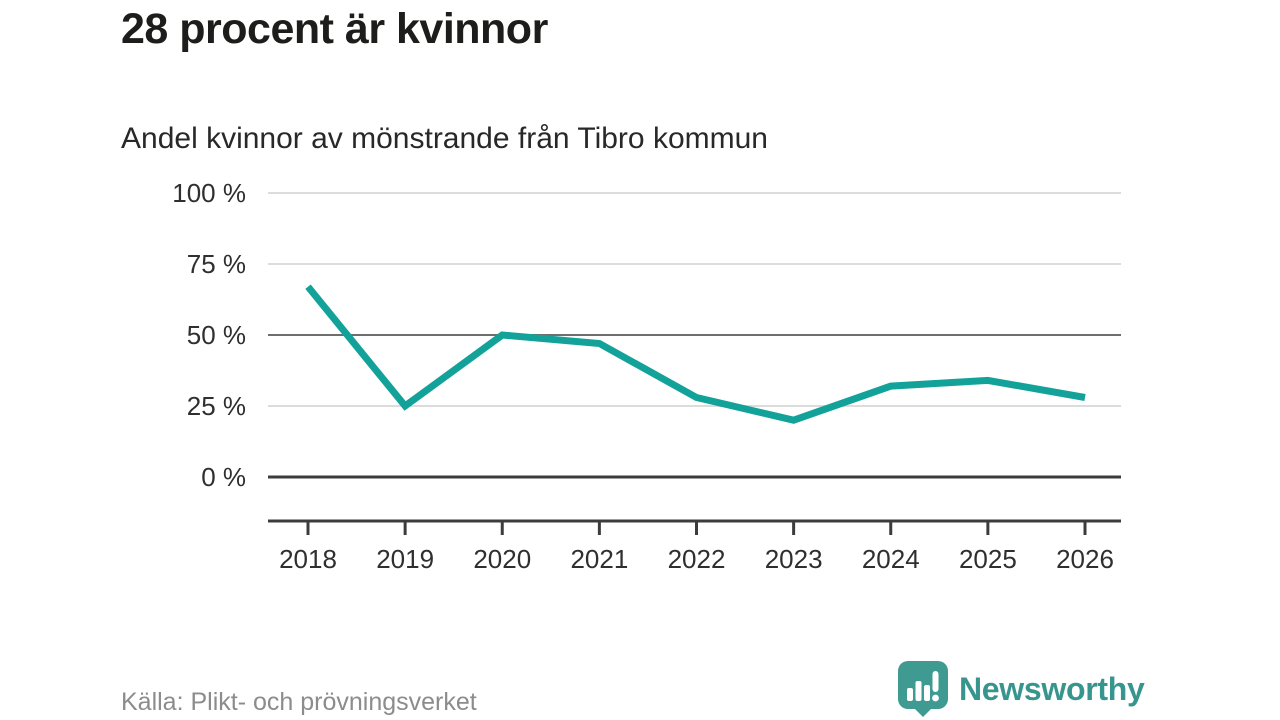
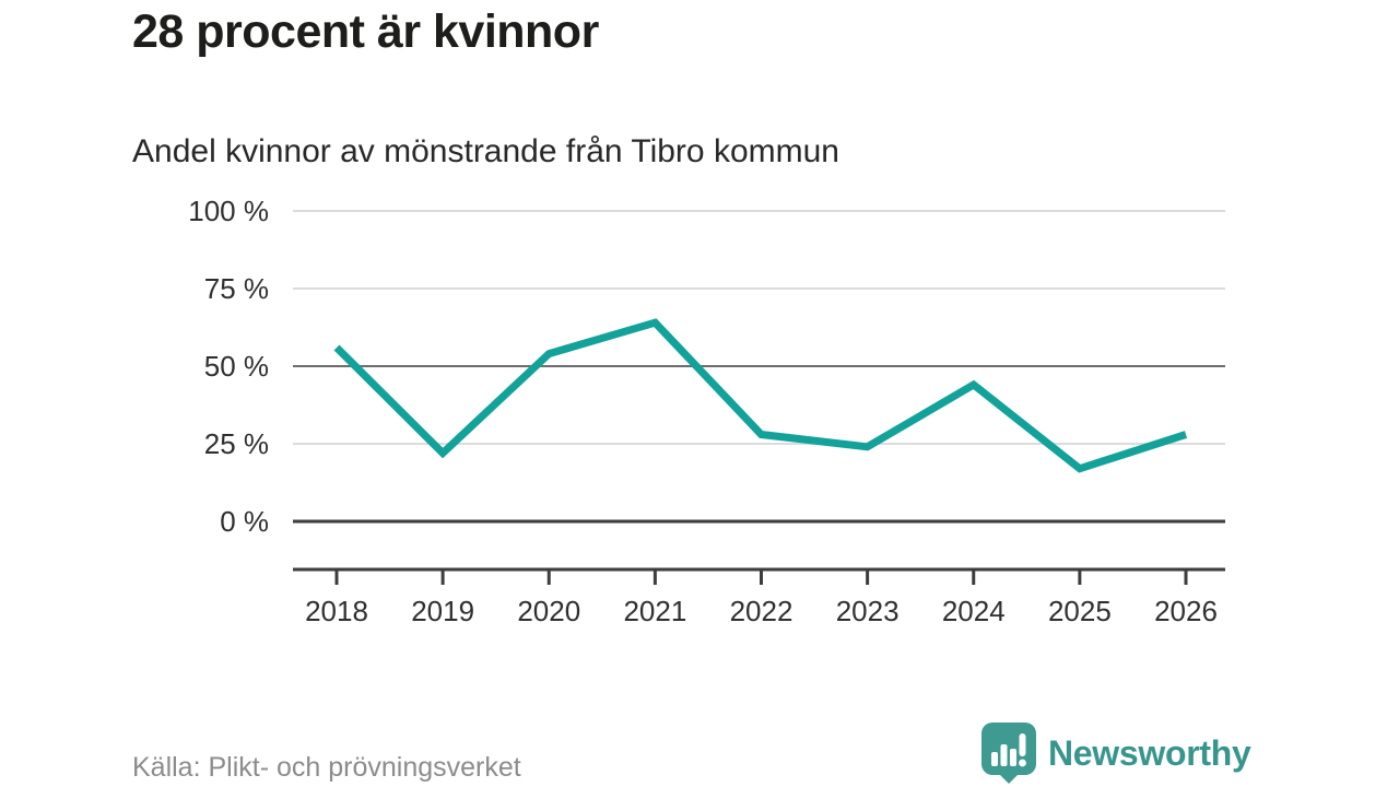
2018: 67% -> 56%
2019: 25% -> 22%
2020: 50% -> 54%
2021: 47% -> 64%
2023: 20% -> 24%
2024: 32% -> 44%
2025: 34% -> 17%
